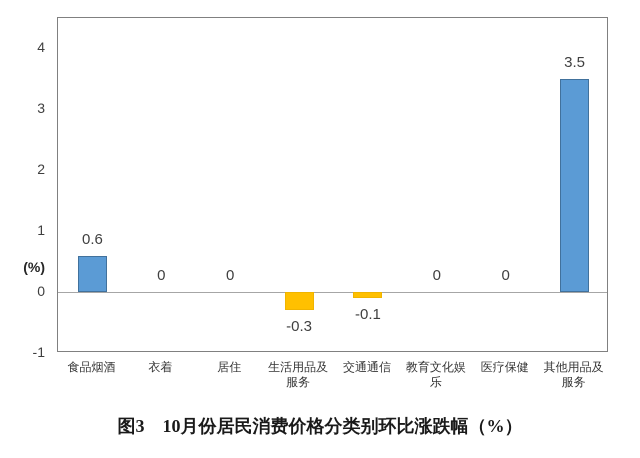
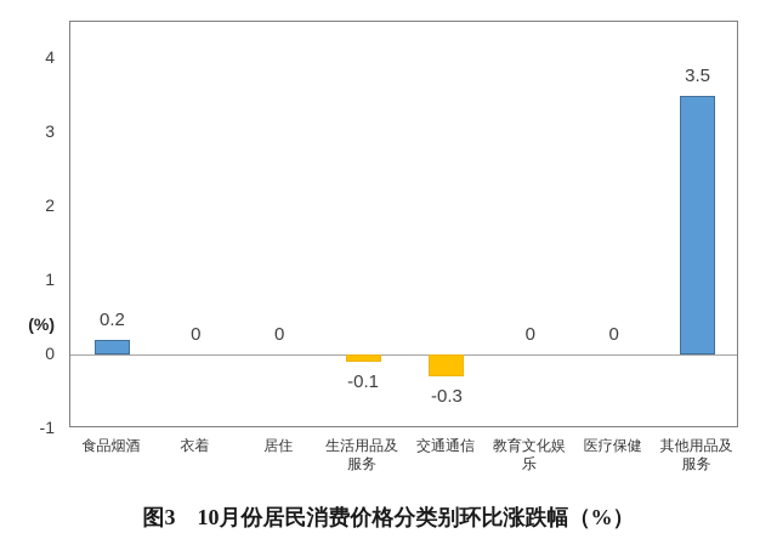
食品烟酒: 0.6 -> 0.2
生活用品及服务: -0.3 -> -0.1
交通通信: -0.1 -> -0.3
